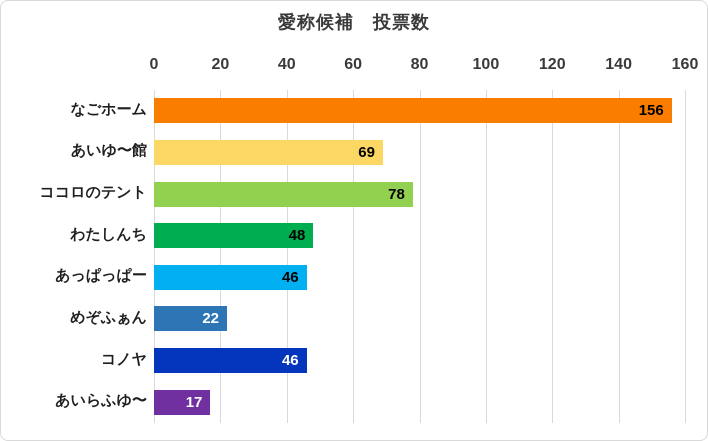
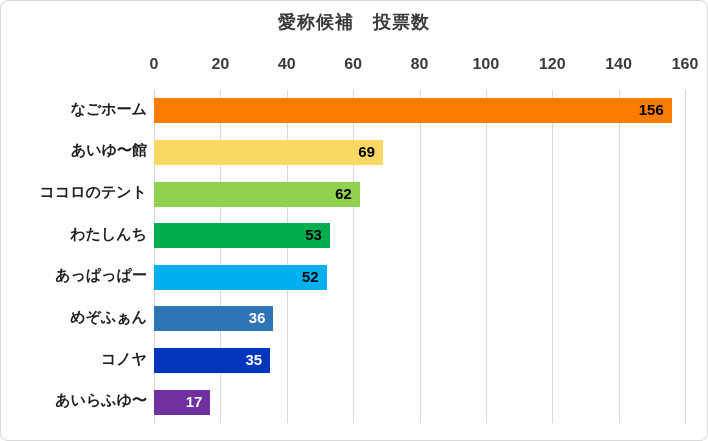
ココロのテント: 78 -> 62
わたしんち: 48 -> 53
あっぱっぱー: 46 -> 52
めぞふぁん: 22 -> 36
コノヤ: 46 -> 35
